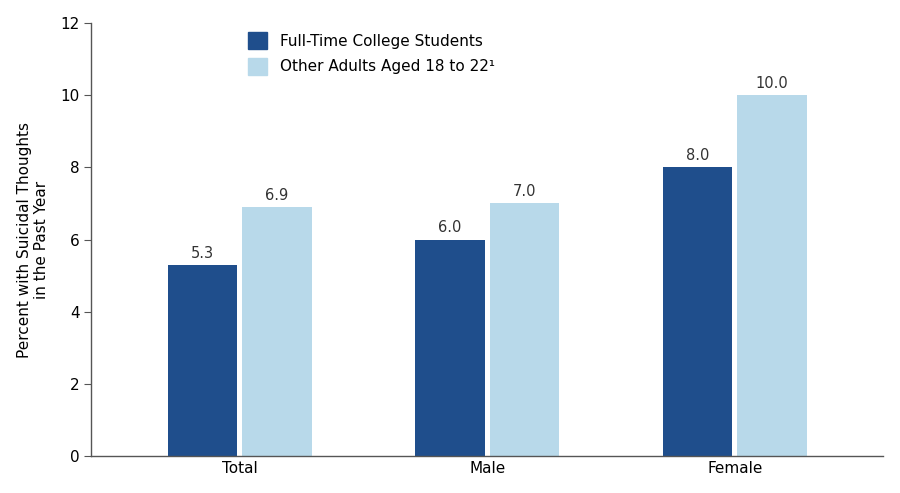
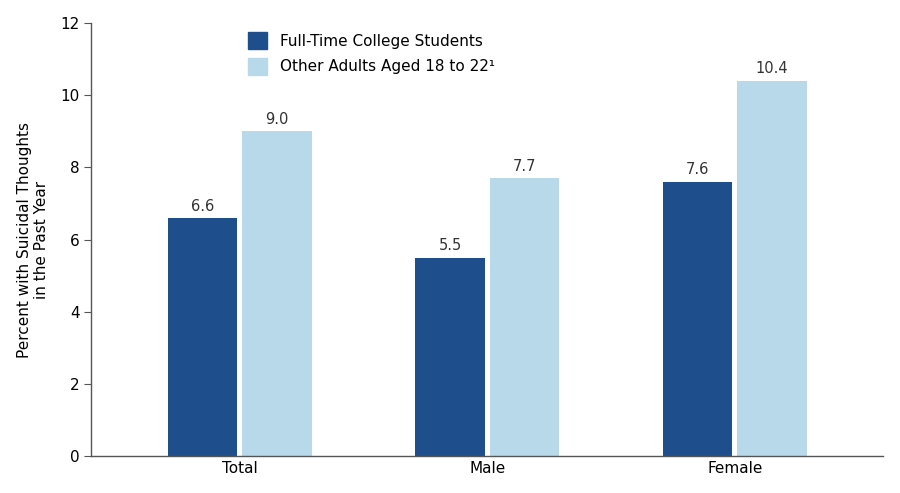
Full-Time College Students/Total: 5.3 -> 6.6
Other Adults Aged 18 to 22¹/Total: 6.9 -> 9.0
Full-Time College Students/Male: 6.0 -> 5.5
Other Adults Aged 18 to 22¹/Male: 7.0 -> 7.7
Full-Time College Students/Female: 8.0 -> 7.6
Other Adults Aged 18 to 22¹/Female: 10.0 -> 10.4
